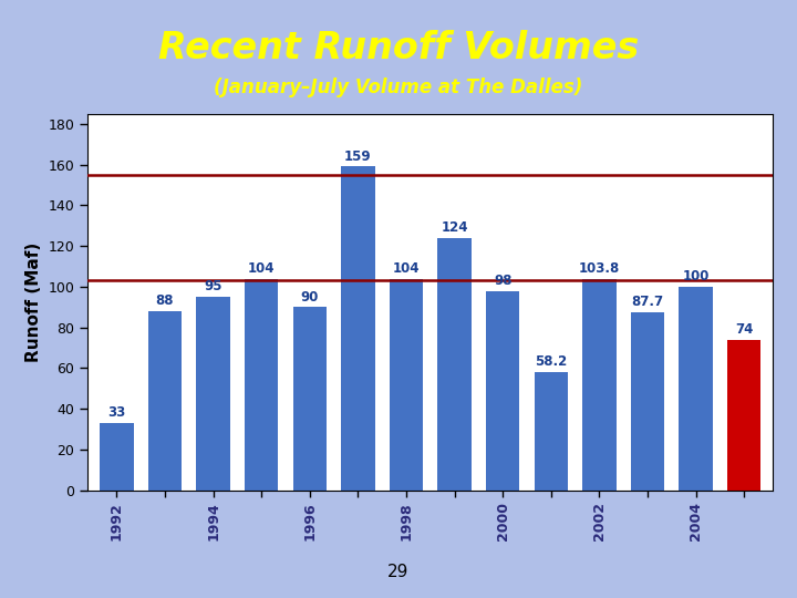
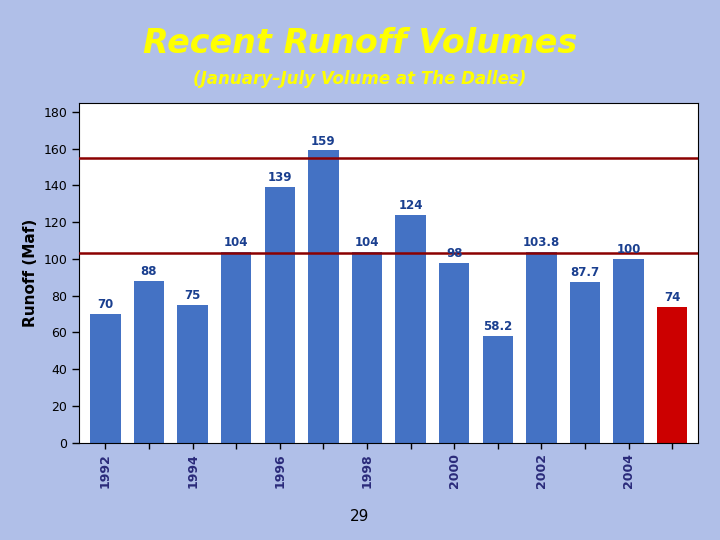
1992: 33 -> 70
1994: 95 -> 75
1996: 90 -> 139
